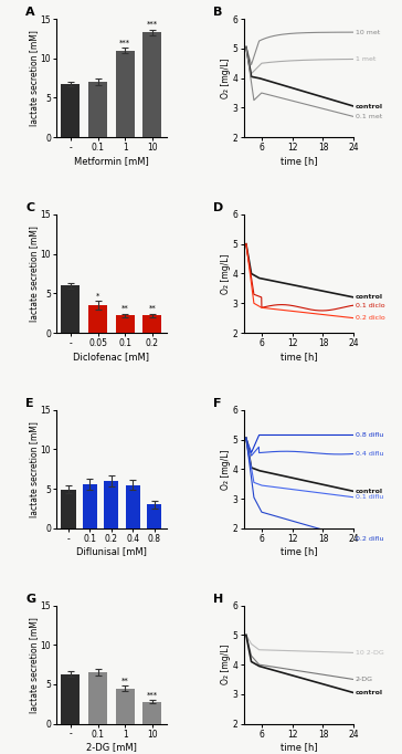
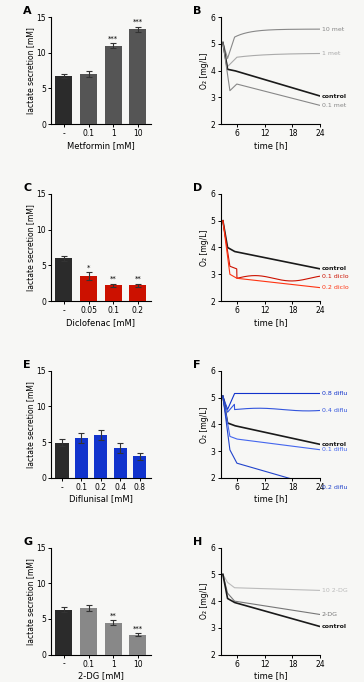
0.4: 5.5 -> 4.2
